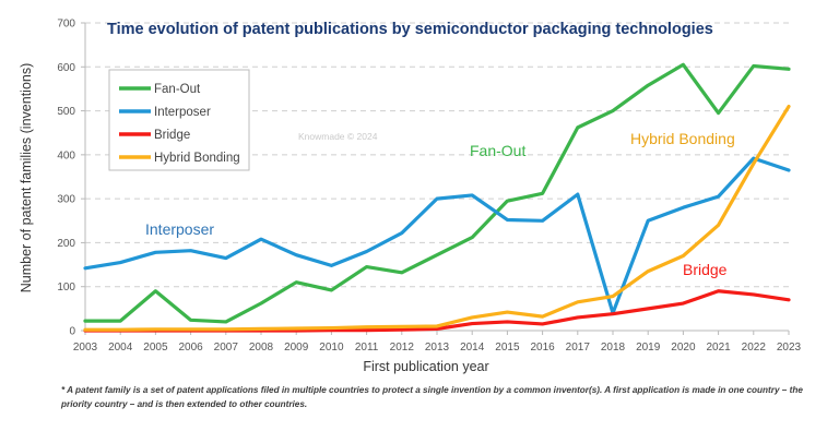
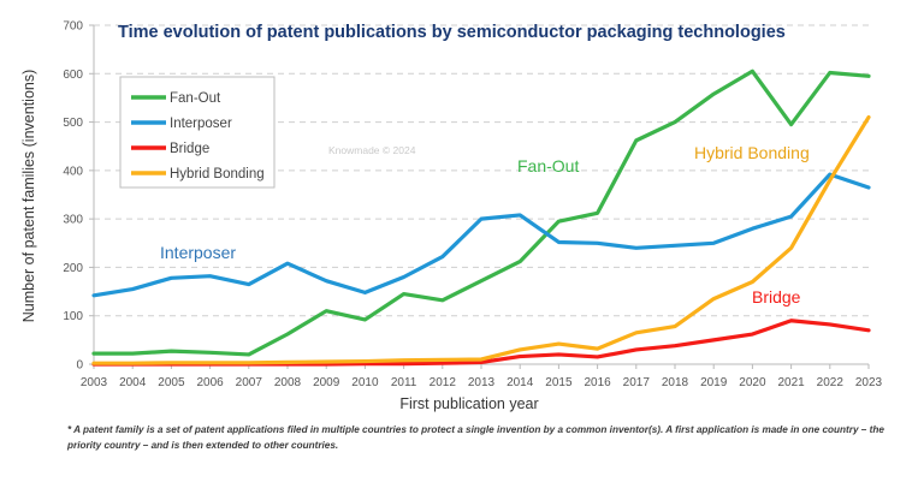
Fan-Out/2005: 90 -> 30
Interposer/2017: 310 -> 240
Interposer/2018: 40 -> 240
